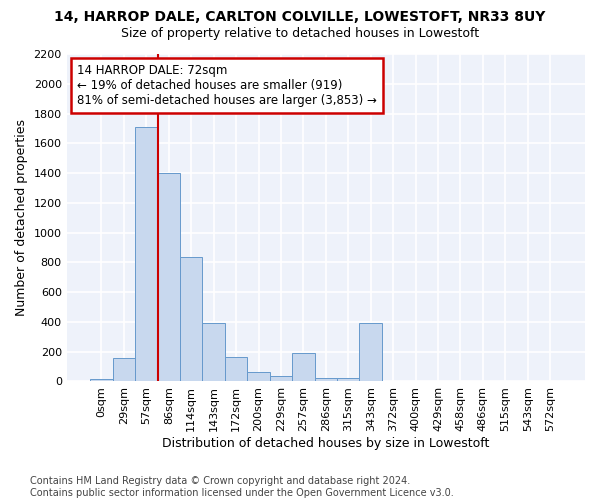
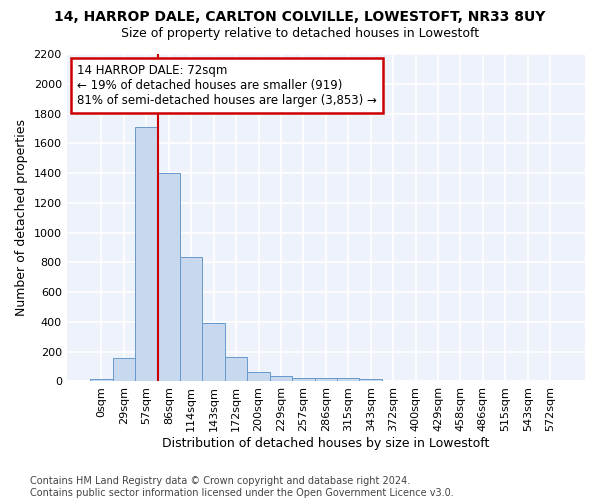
257sqm: 190 -> 20
343sqm: 390 -> 20
